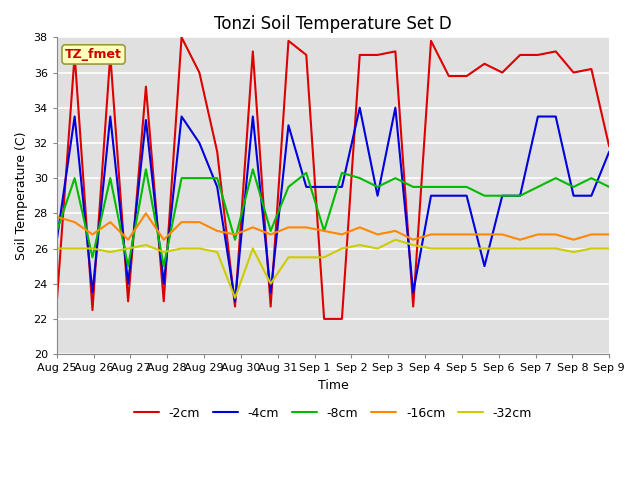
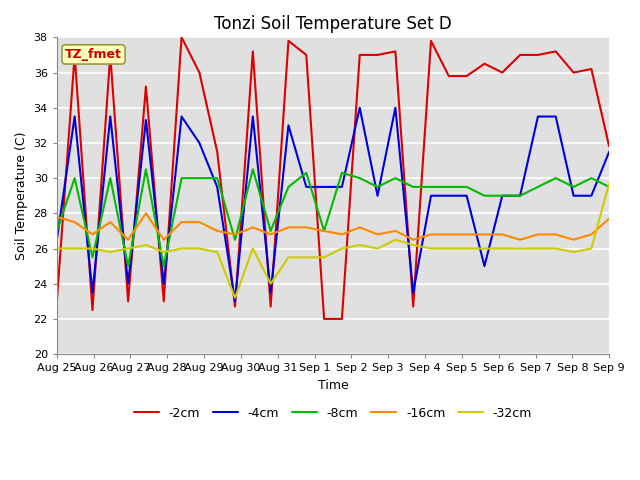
-16cm/Sep 9: 26.8 -> 27.7
-32cm/Sep 9: 26.0 -> 29.7
